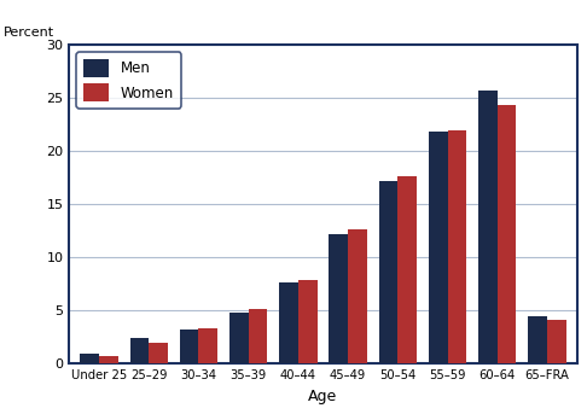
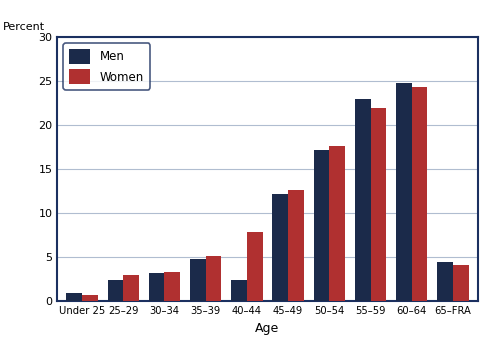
Women/25–29: 2.0 -> 3.0
Men/40–44: 7.6 -> 2.4
Men/55–59: 21.8 -> 23.0
Men/60–64: 25.7 -> 24.8
